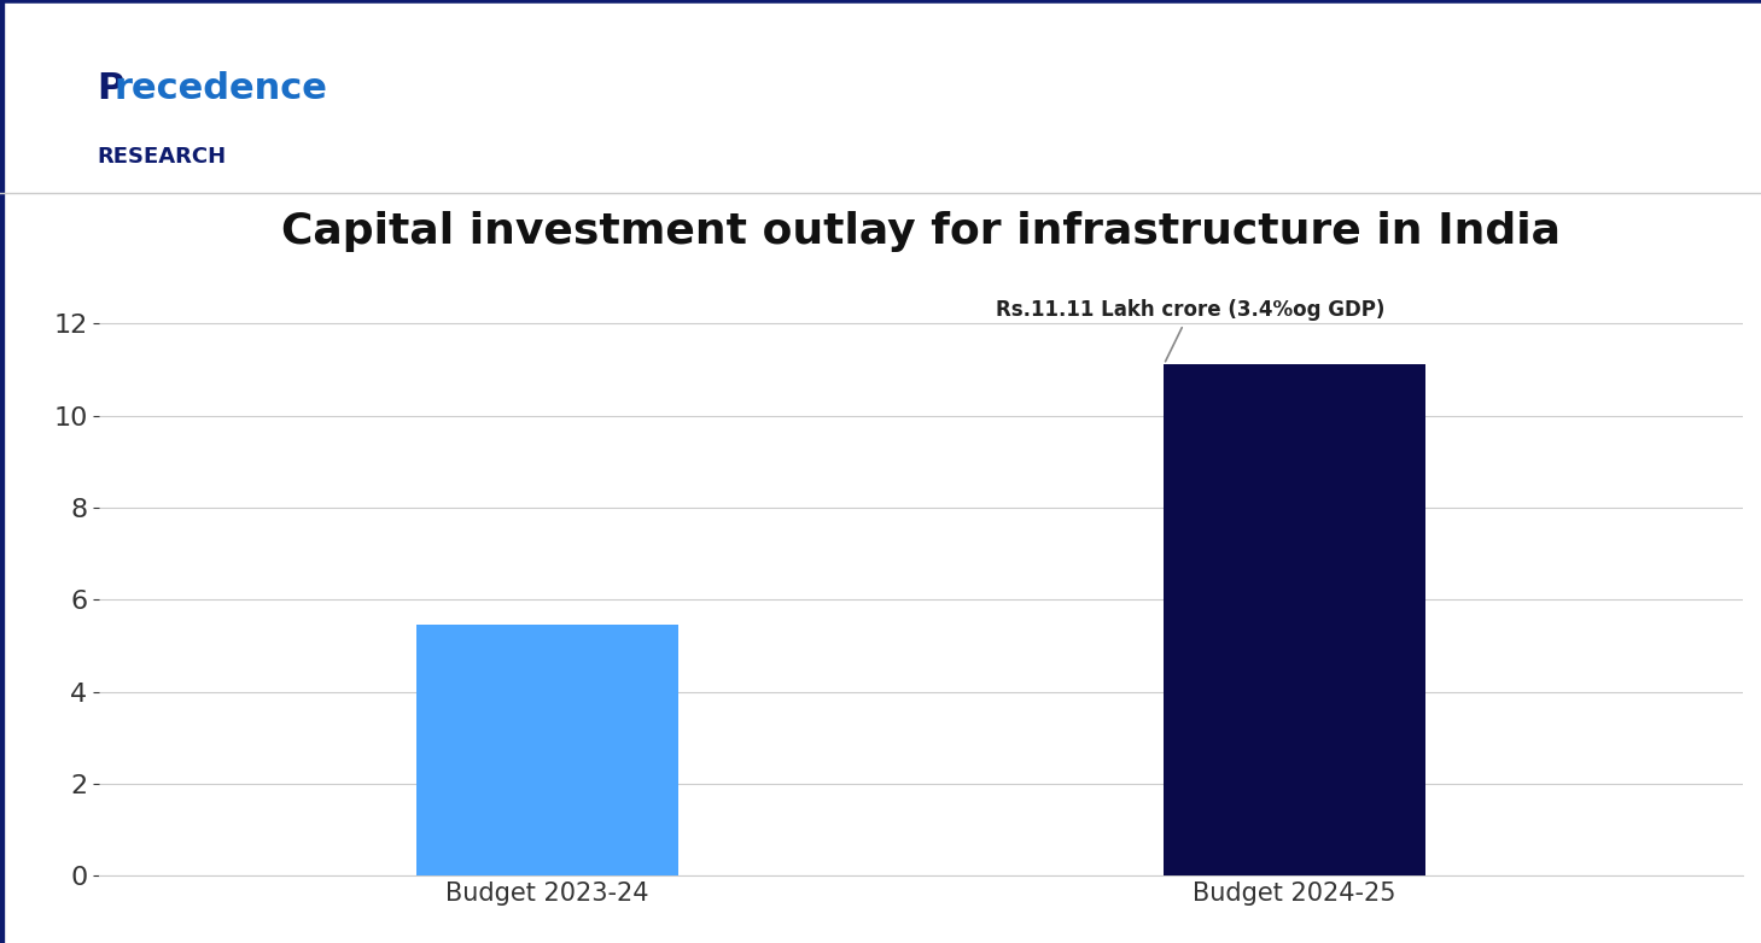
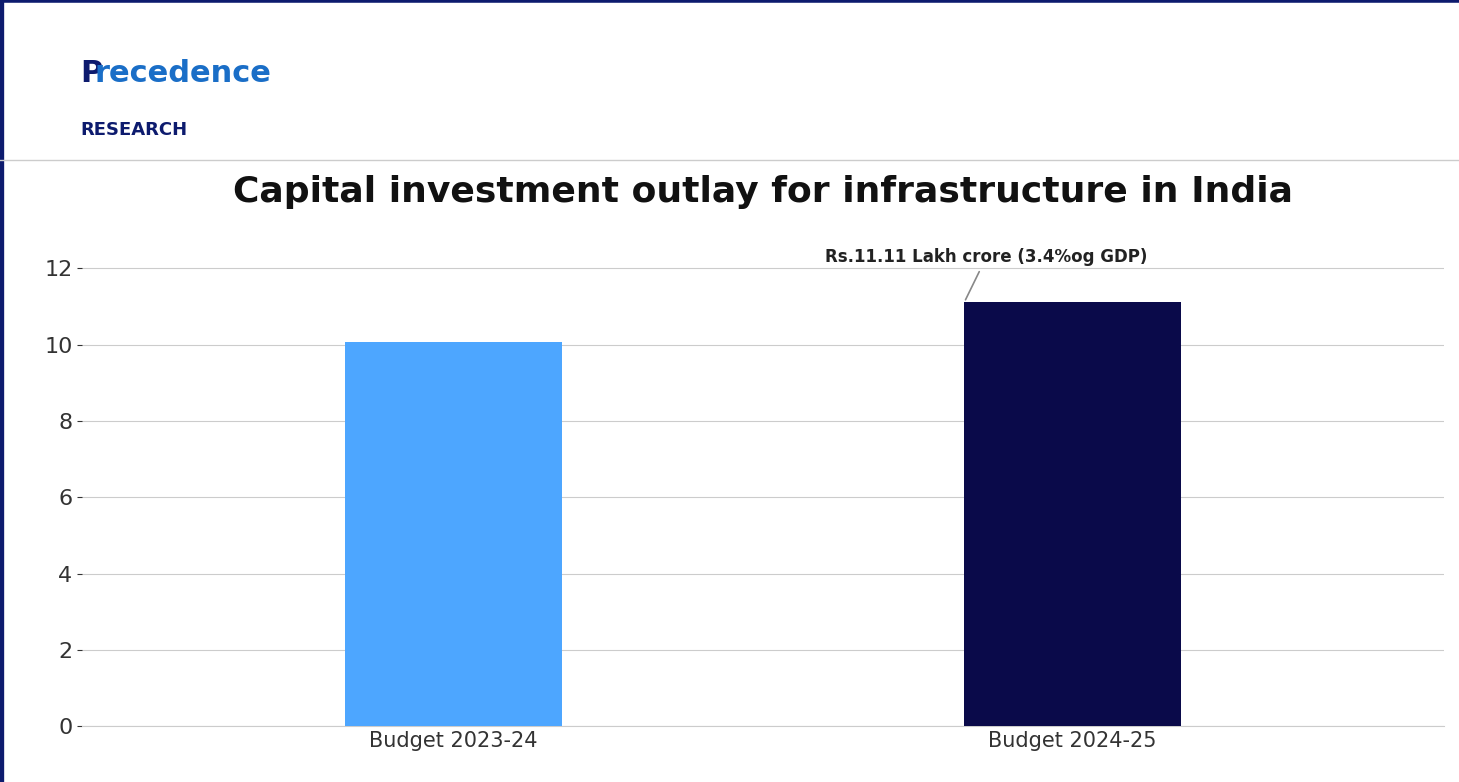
Budget 2023-24: 5.45 -> 10.07
